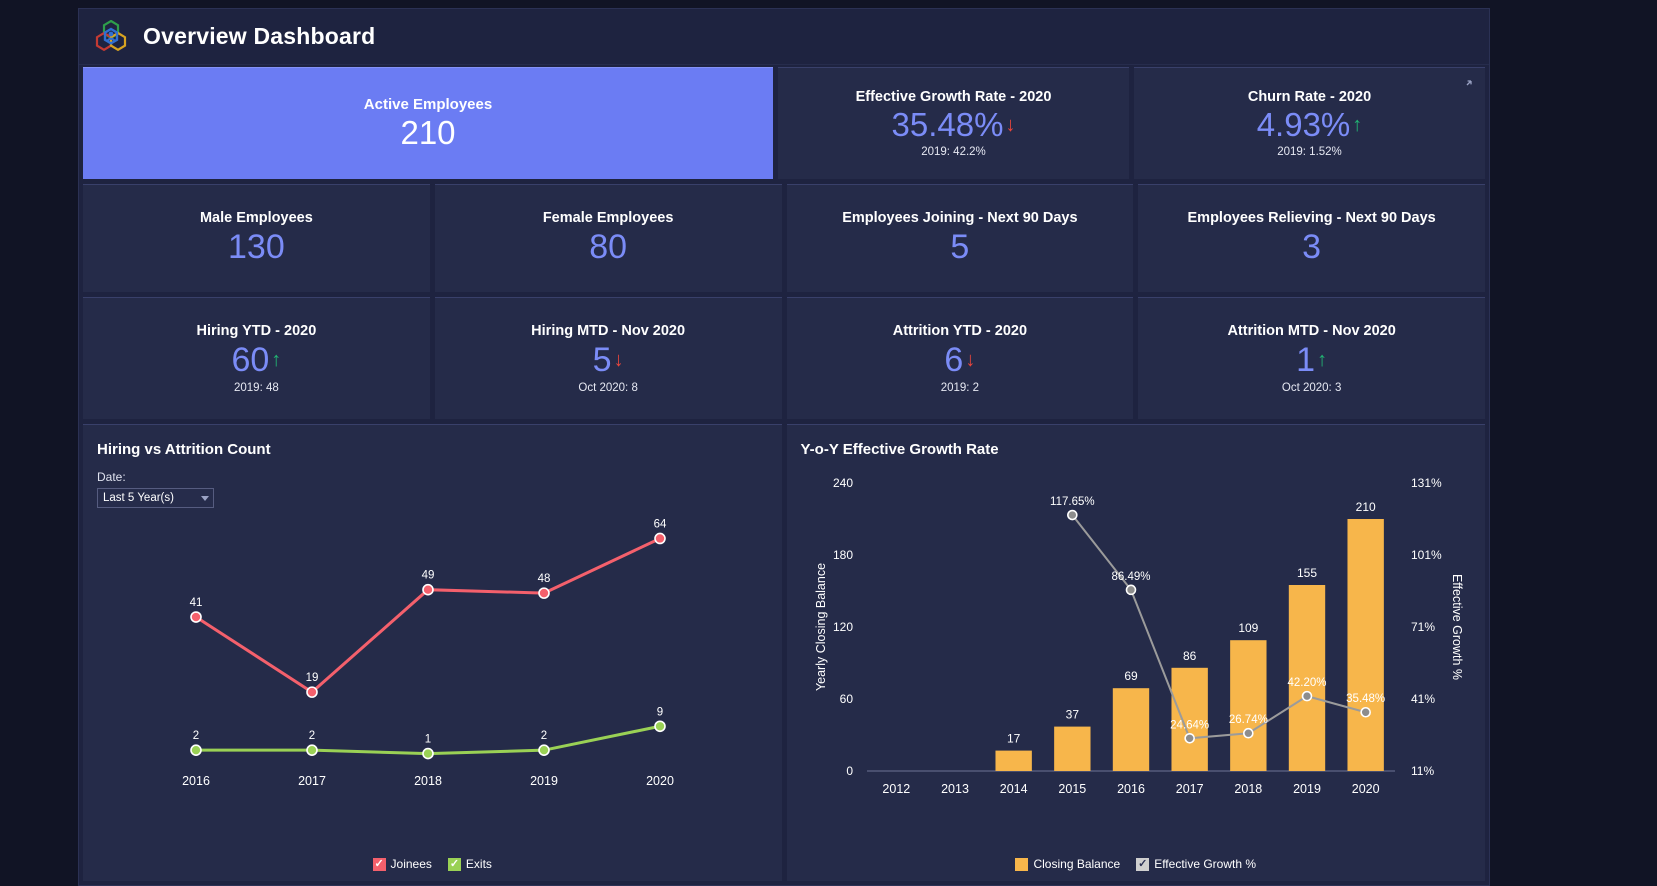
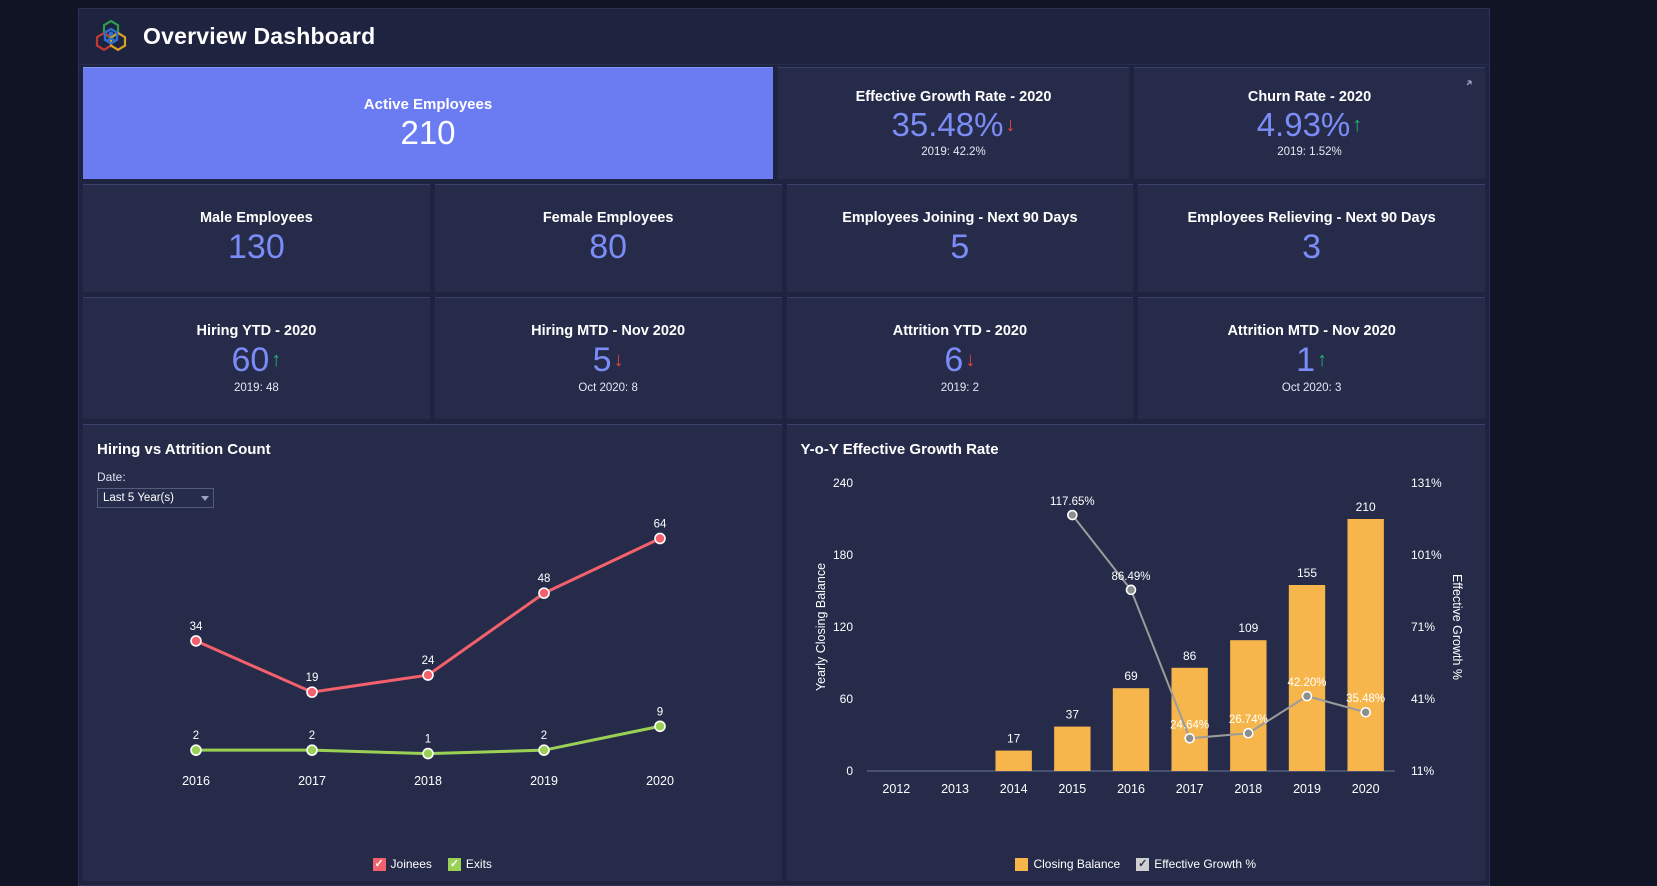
Hiring vs Attrition Count/Joinees/2016: 41 -> 34
Hiring vs Attrition Count/Joinees/2018: 49 -> 24
